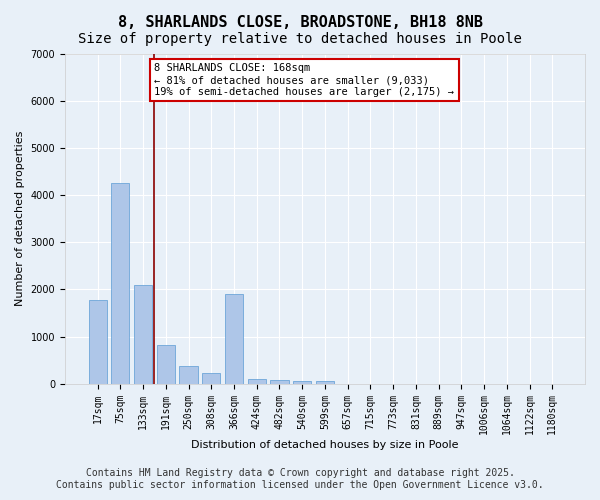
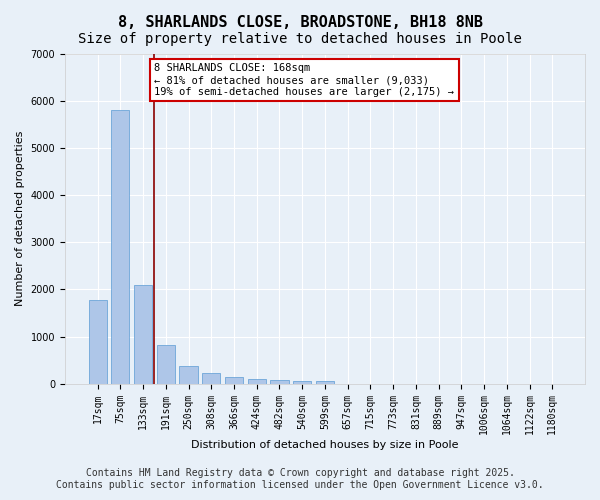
75sqm: 4250 -> 5820
366sqm: 1900 -> 130
